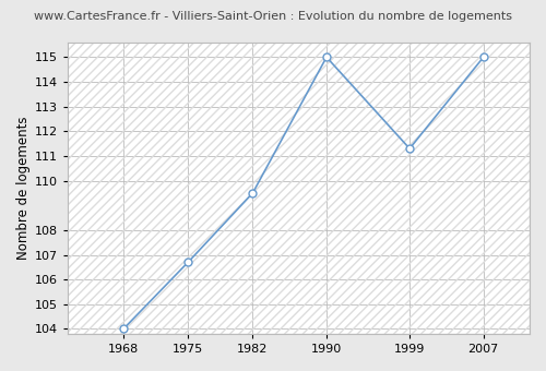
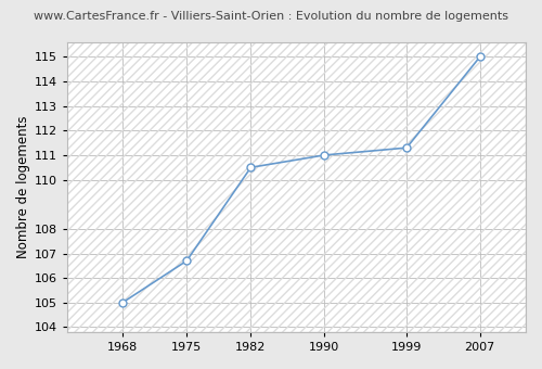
1968: 104.0 -> 105.0
1982: 109.5 -> 110.5
1990: 115.0 -> 111.0
